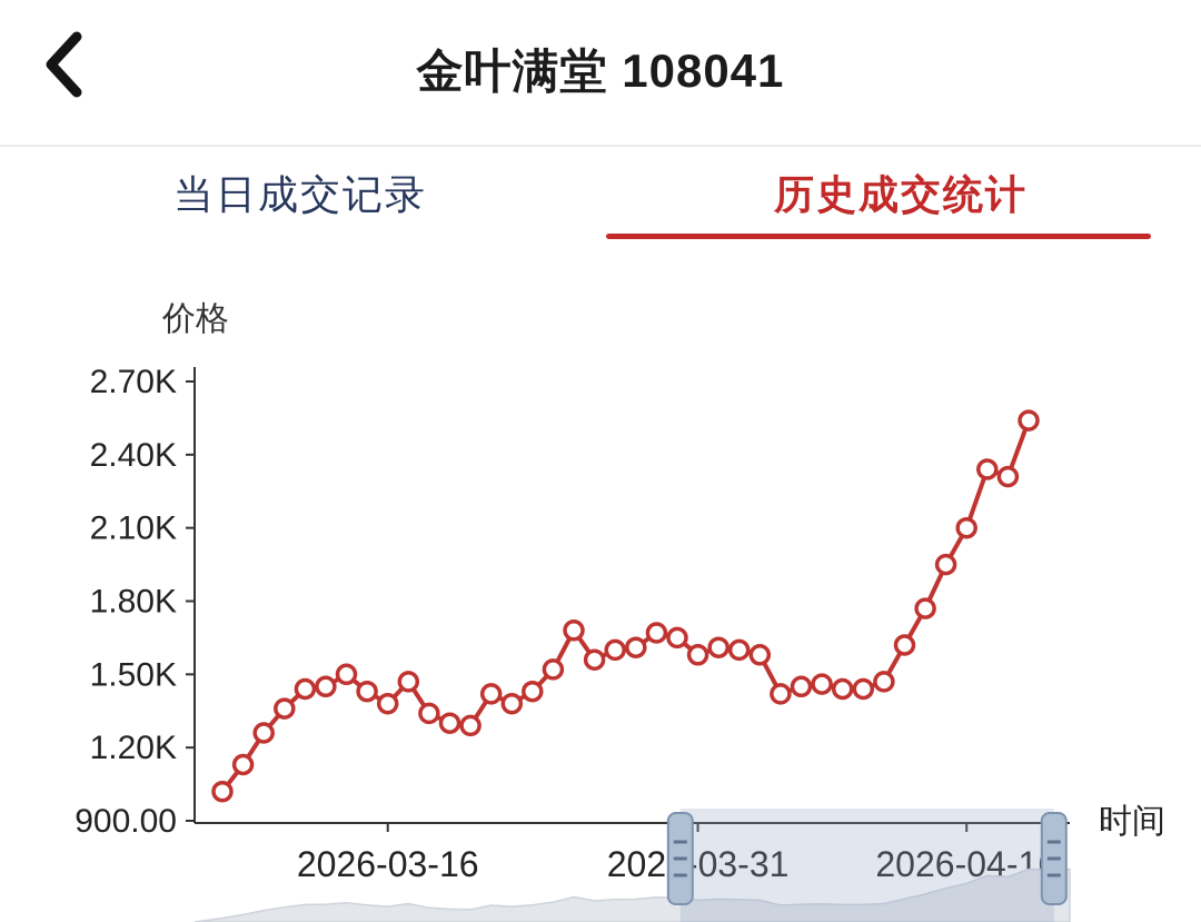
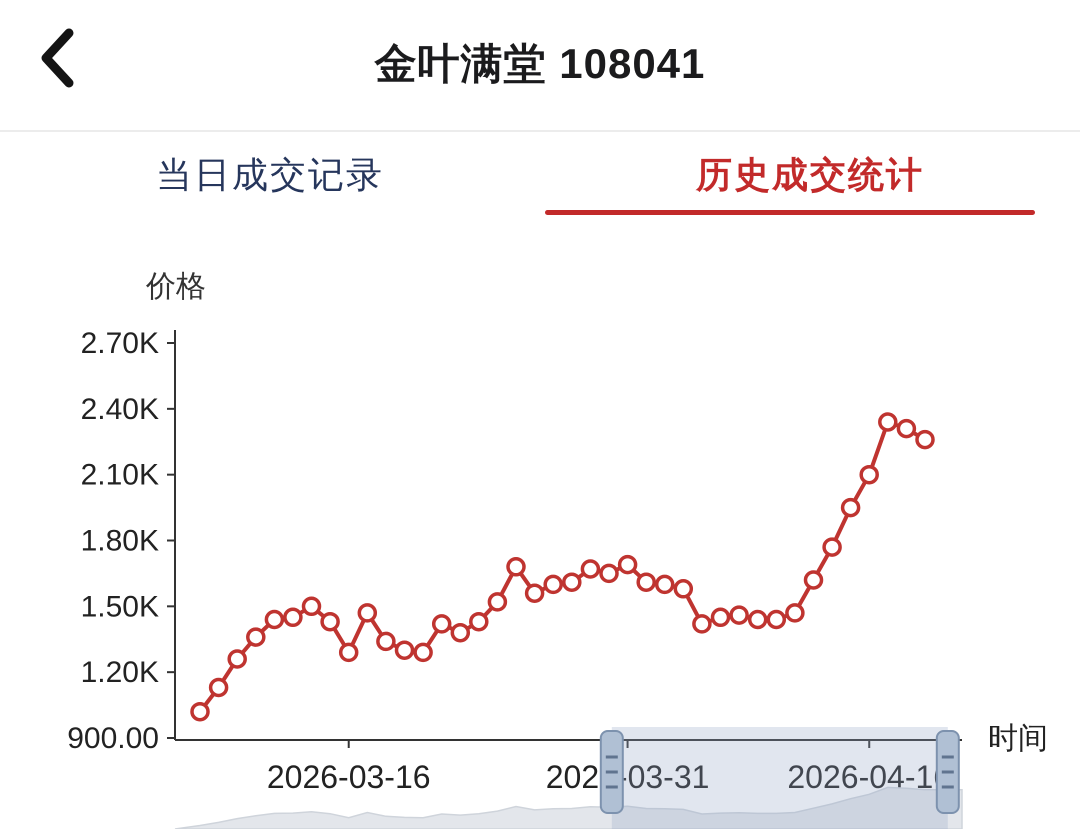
2026-03-16: 1.38K -> 1.29K
2026-03-31: 1.58K -> 1.69K
2026-04-16: 2.54K -> 2.26K
